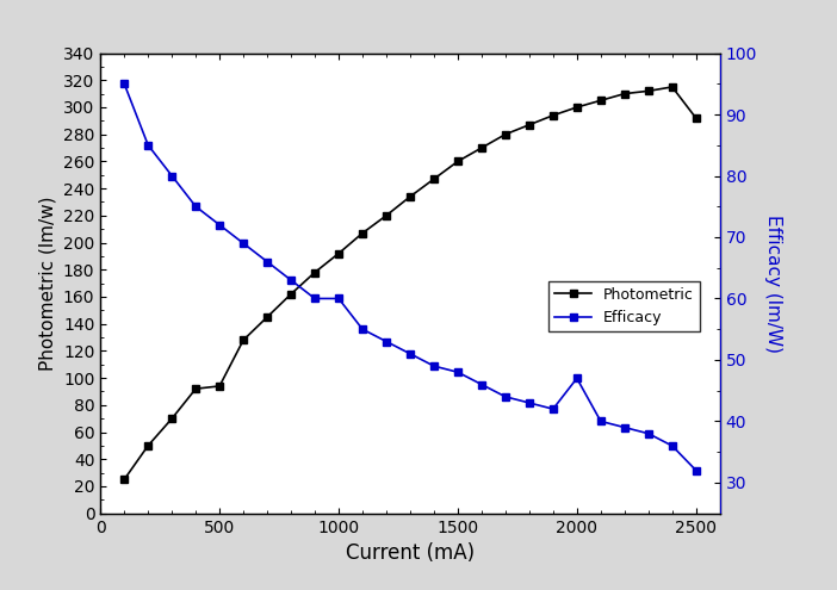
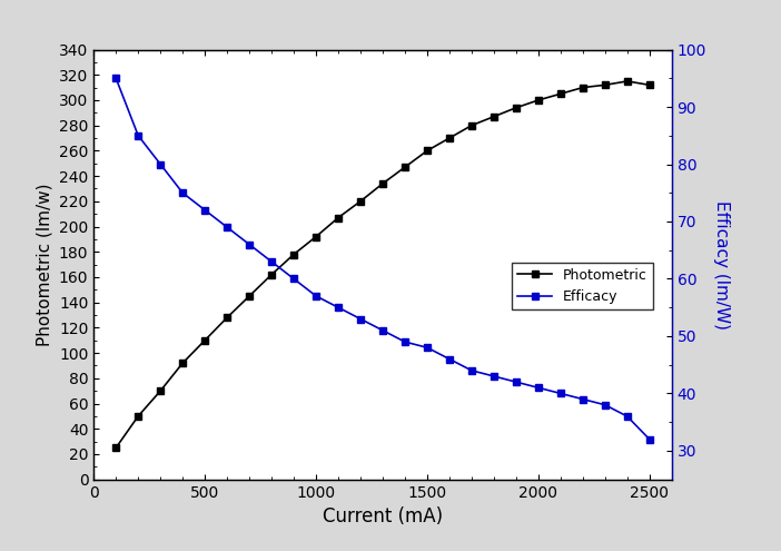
Photometric/500: 94 -> 110
Efficacy/1000: 60 -> 57
Efficacy/2000: 47 -> 41
Photometric/2500: 292 -> 312
